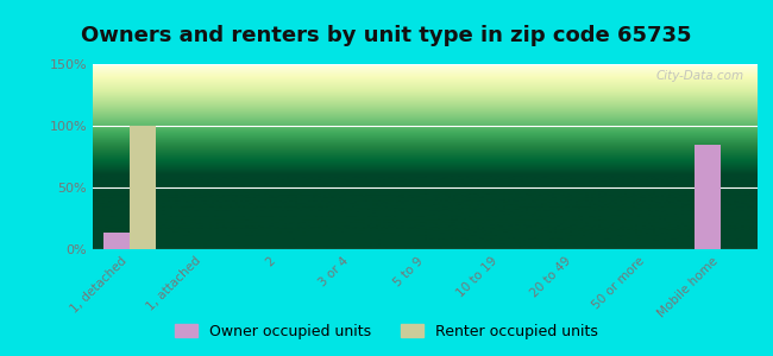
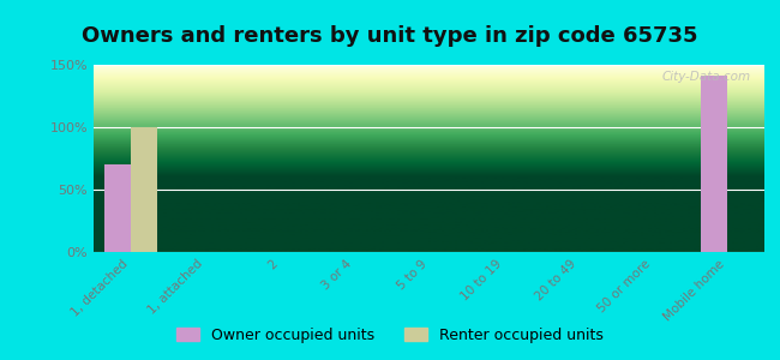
Owner occupied units/1, detached: 13% -> 70%
Owner occupied units/Mobile home: 85% -> 141%
